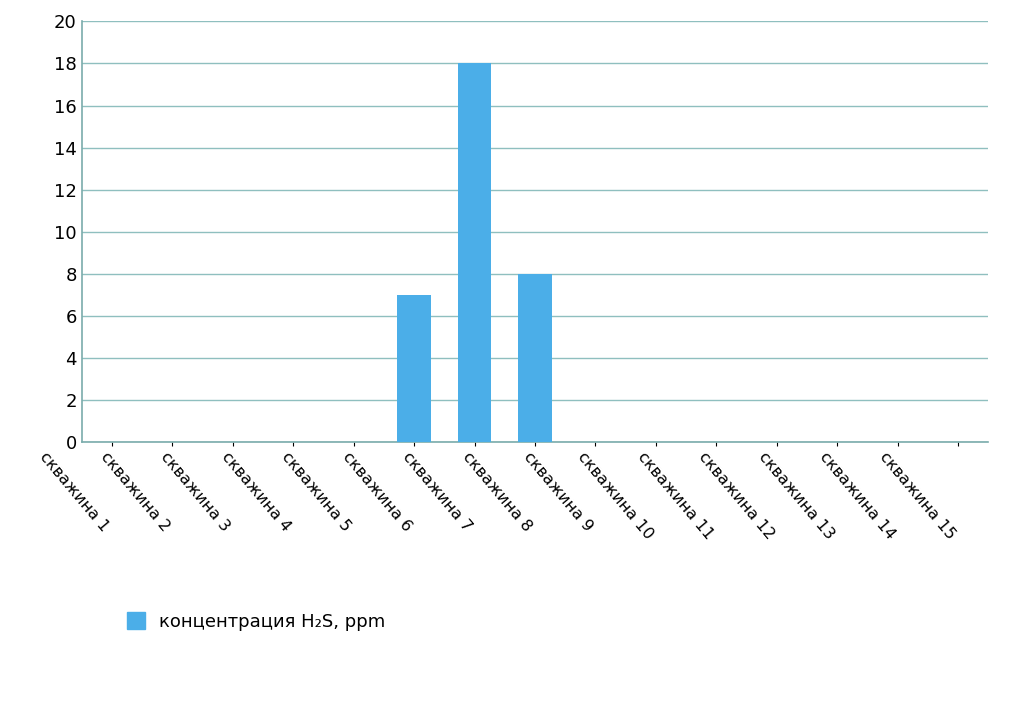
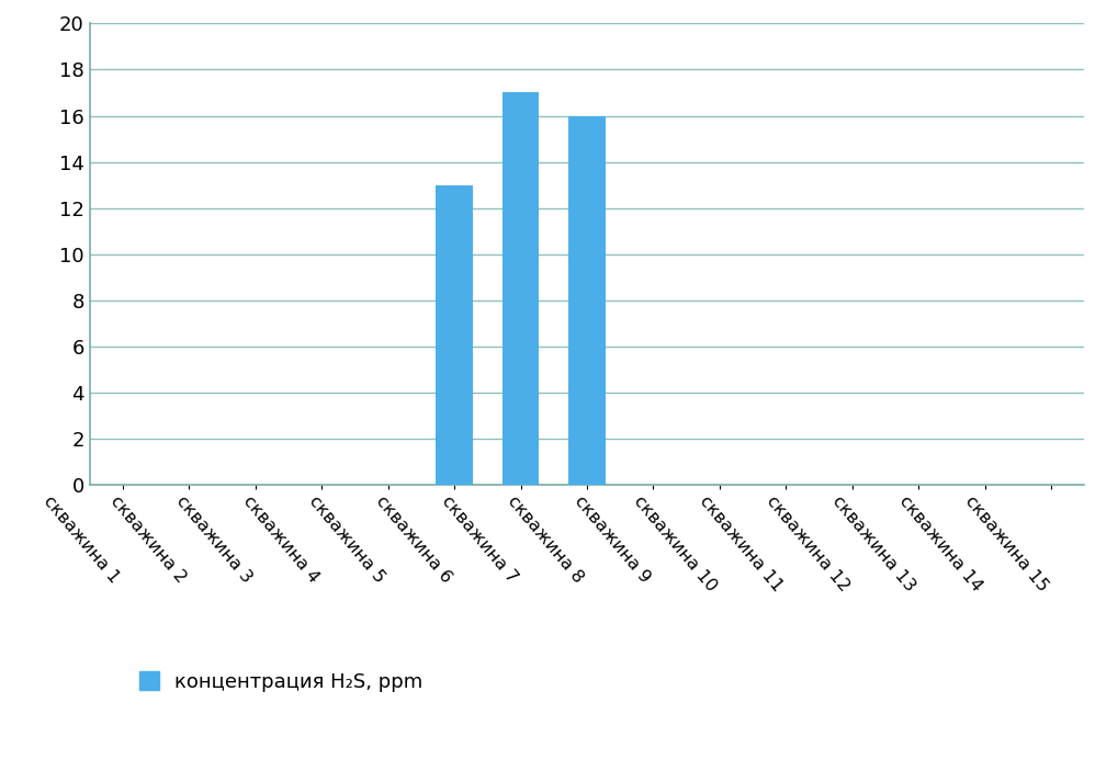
скважина 6: 7 -> 13
скважина 7: 18 -> 17
скважина 8: 8 -> 16
